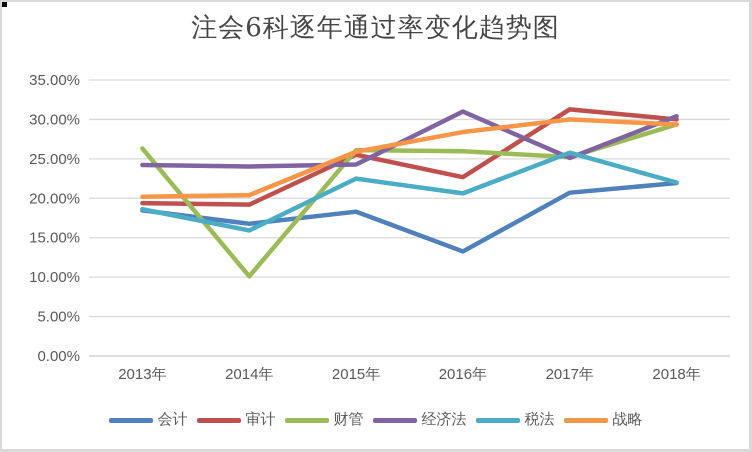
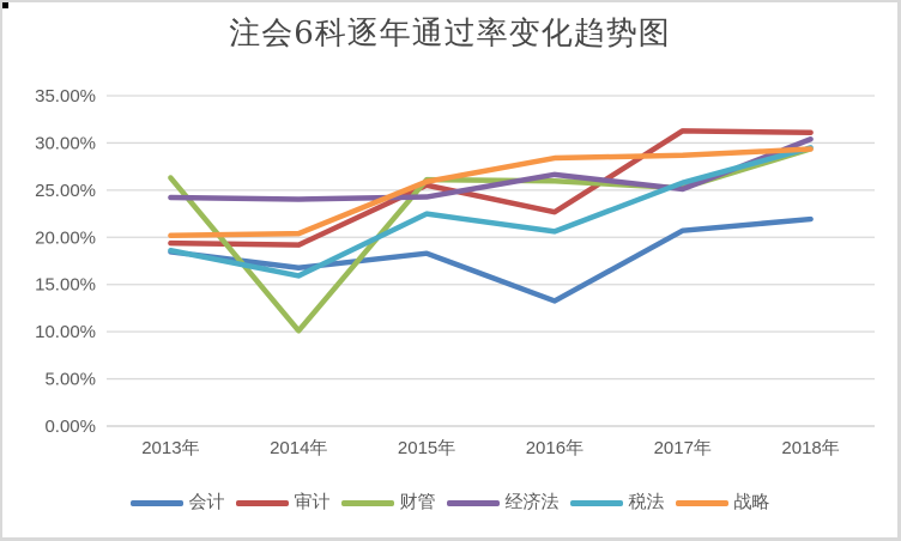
经济法/2016年: 31% -> 27%
战略/2017年: 30% -> 29%
审计/2018年: 30% -> 31%
税法/2018年: 22% -> 30%
